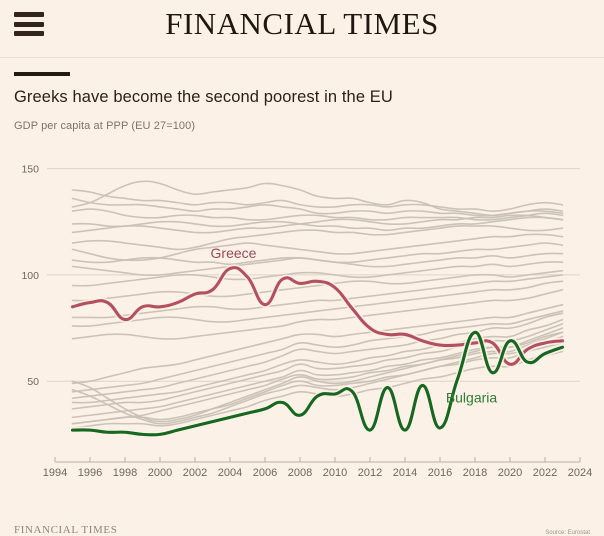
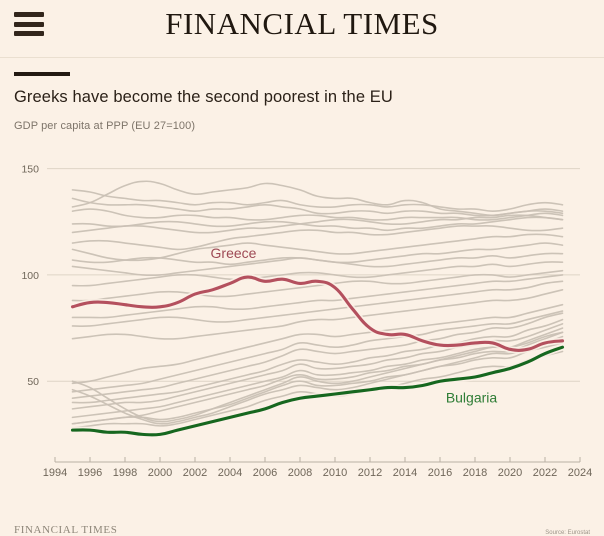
Greece/1998: 79 -> 86
Greece/2004: 103 -> 96
Greece/2006: 86 -> 97
Bulgaria/2008: 34 -> 42
Bulgaria/2012: 27 -> 46
Bulgaria/2014: 27 -> 47
Bulgaria/2016: 28 -> 50
Bulgaria/2018: 73 -> 52
Greece/2020: 58 -> 65
Bulgaria/2020: 69 -> 56
